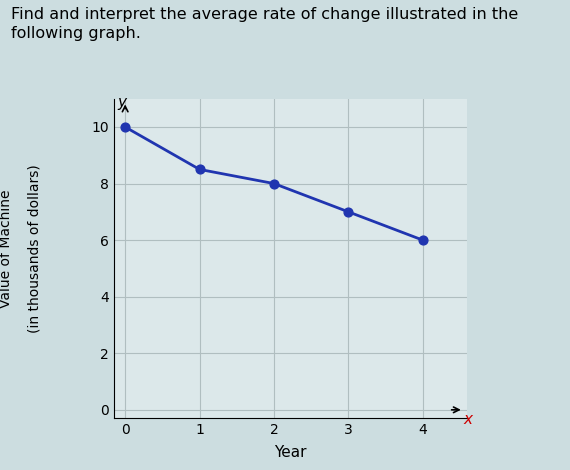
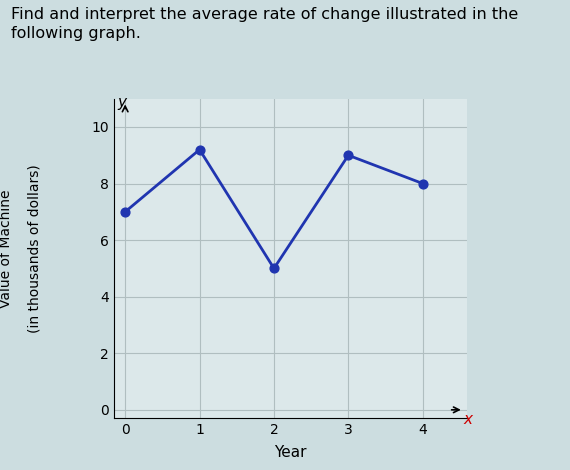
0: 10.0 -> 7.0
1: 8.5 -> 9.2
2: 8.0 -> 5.0
3: 7.0 -> 9.0
4: 6.0 -> 8.0
